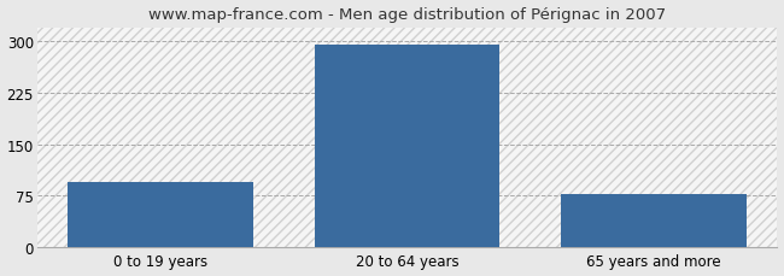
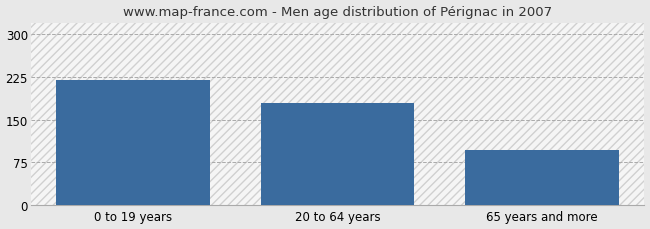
0 to 19 years: 95 -> 220
20 to 64 years: 295 -> 180
65 years and more: 78 -> 96
